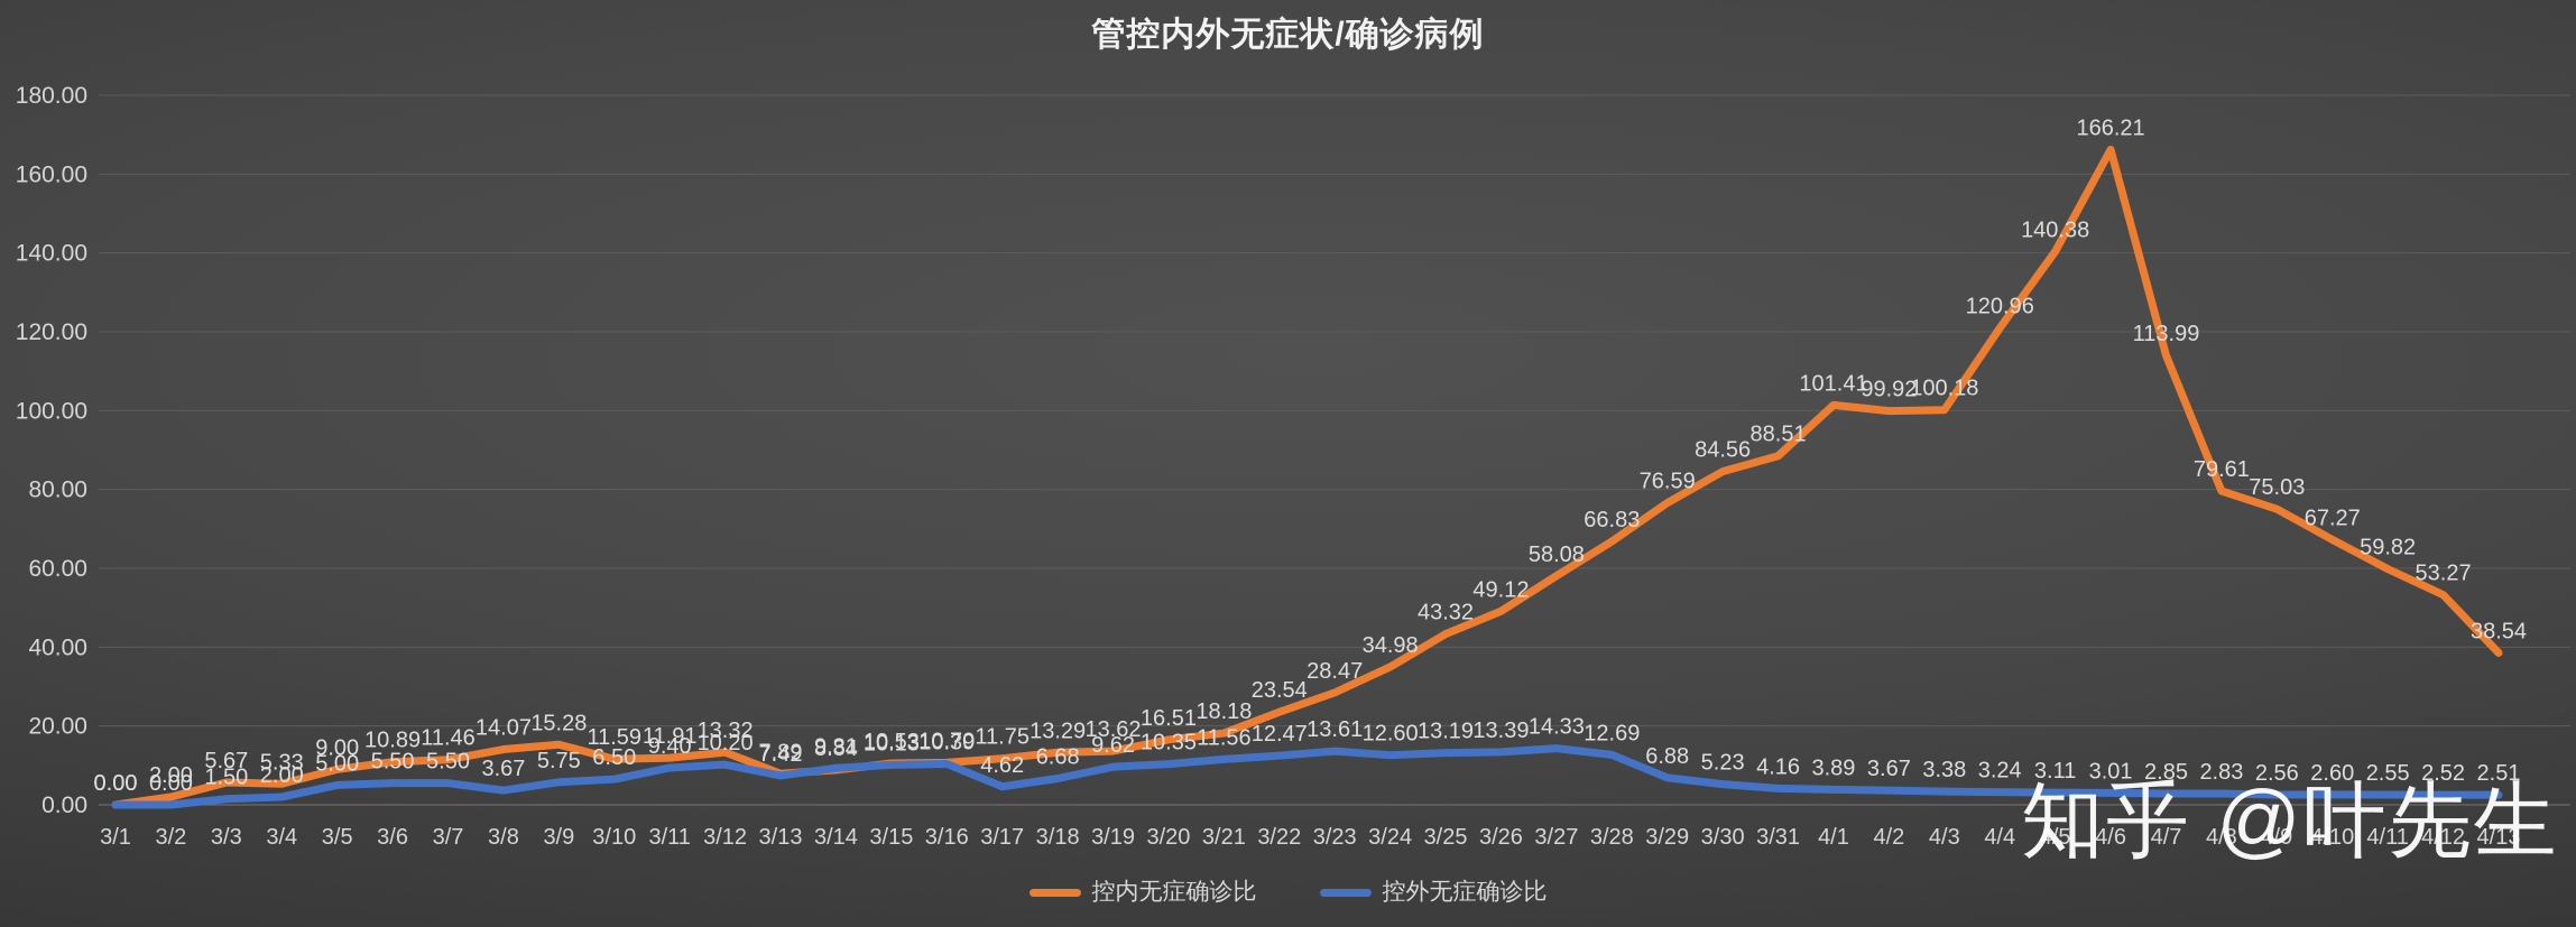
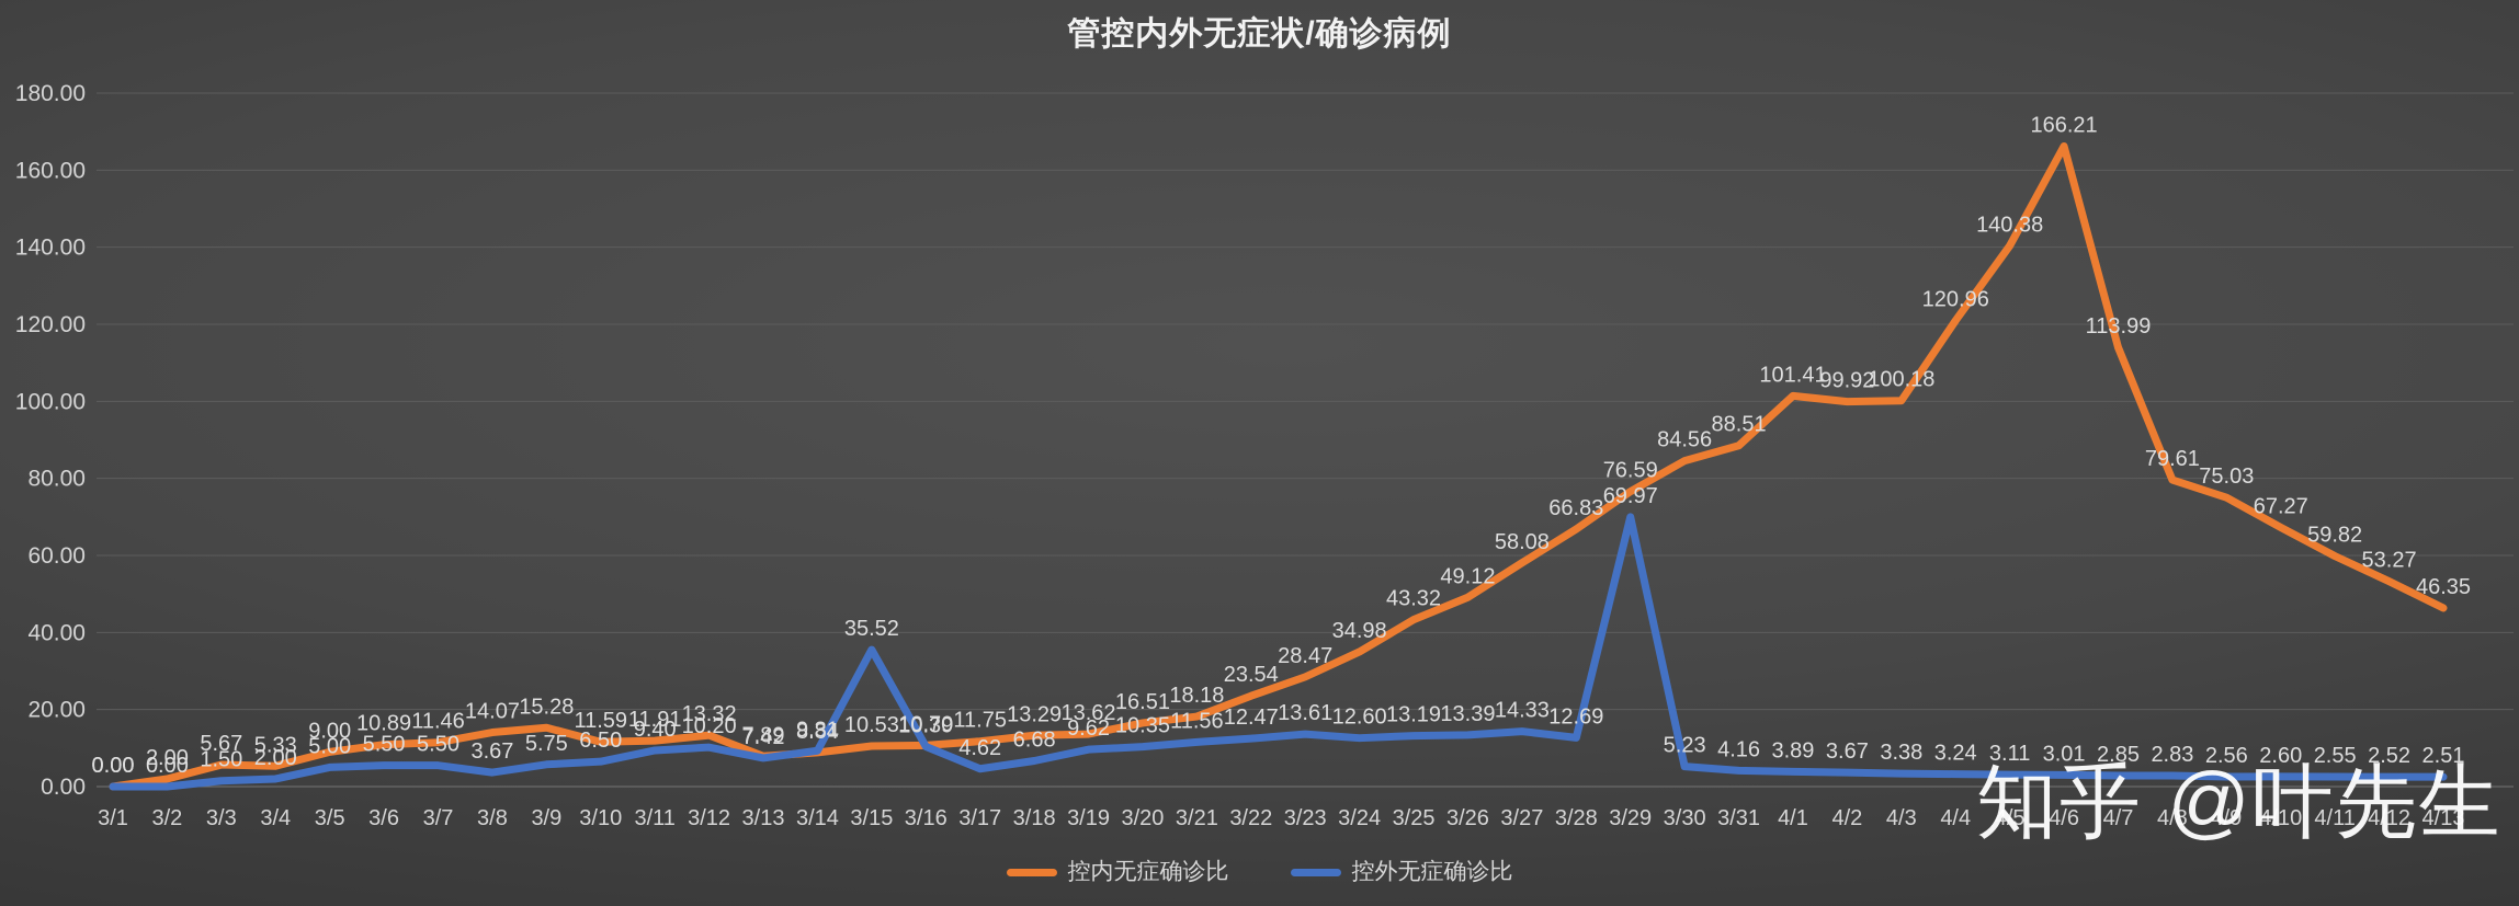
控外无症确诊比/3/15: 10.13 -> 35.52
控外无症确诊比/3/29: 6.88 -> 69.97
控内无症确诊比/4/13: 38.54 -> 46.35
